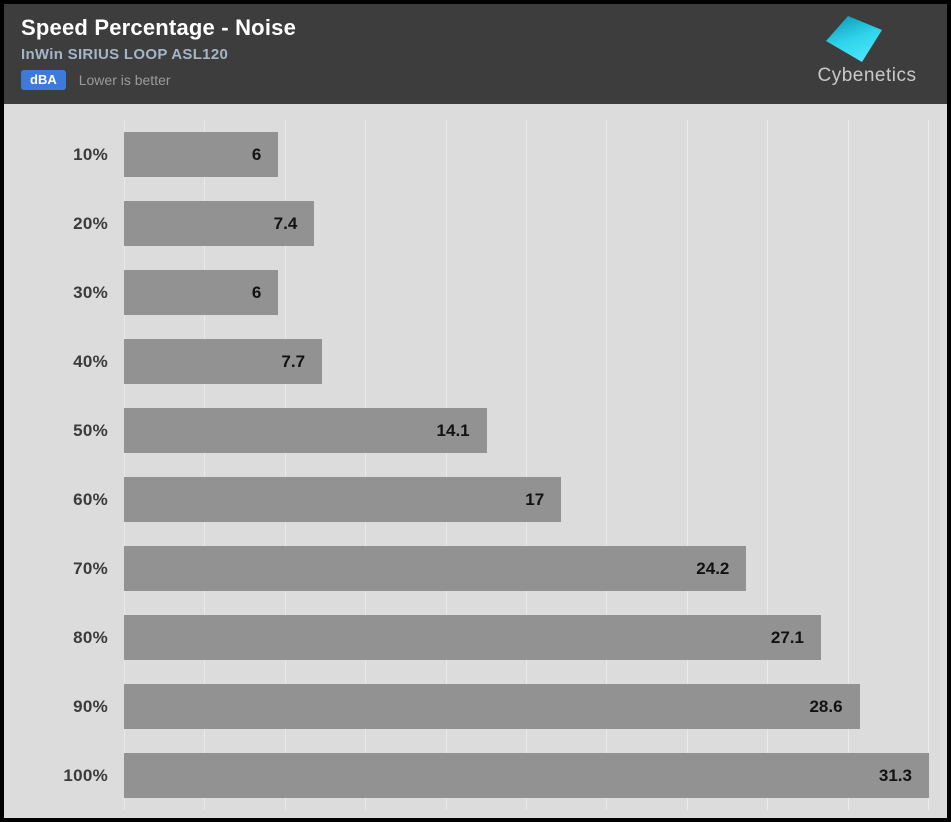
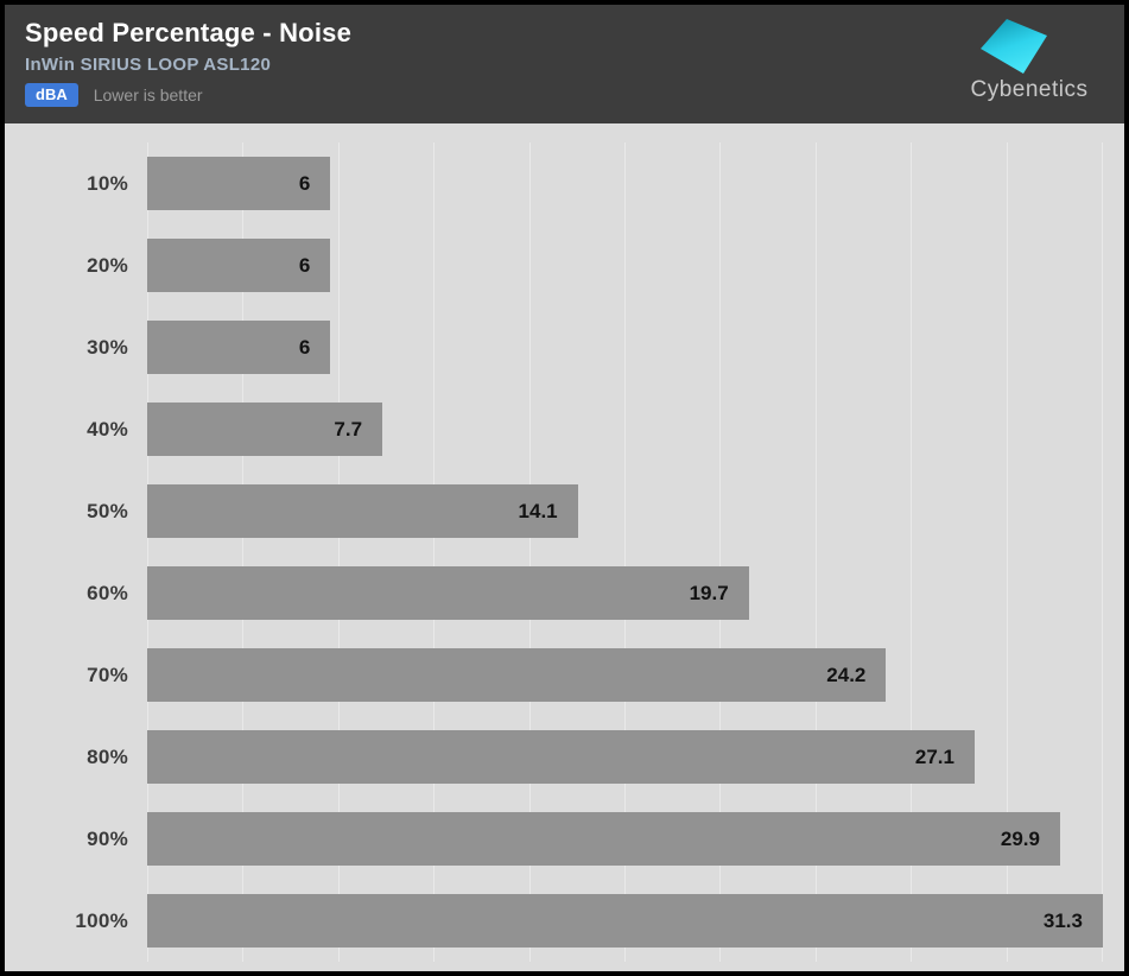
20%: 7.4 -> 6
60%: 17 -> 19.7
90%: 28.6 -> 29.9
